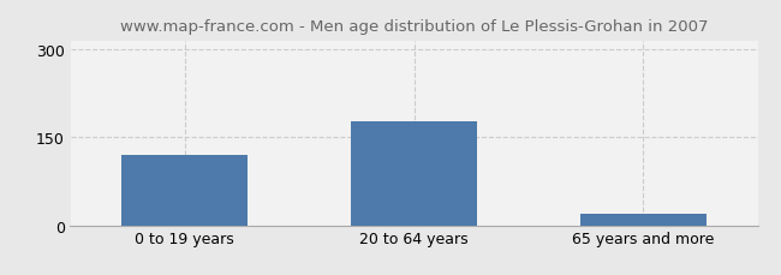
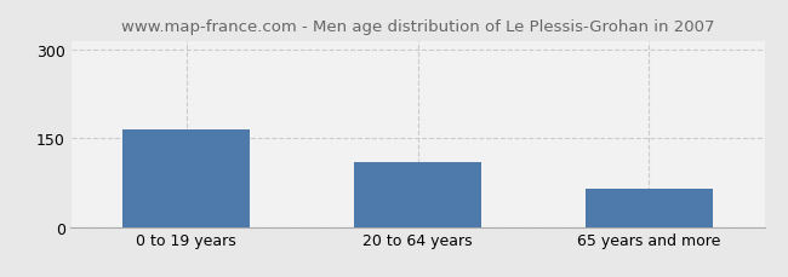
0 to 19 years: 120 -> 165
20 to 64 years: 178 -> 110
65 years and more: 20 -> 65
